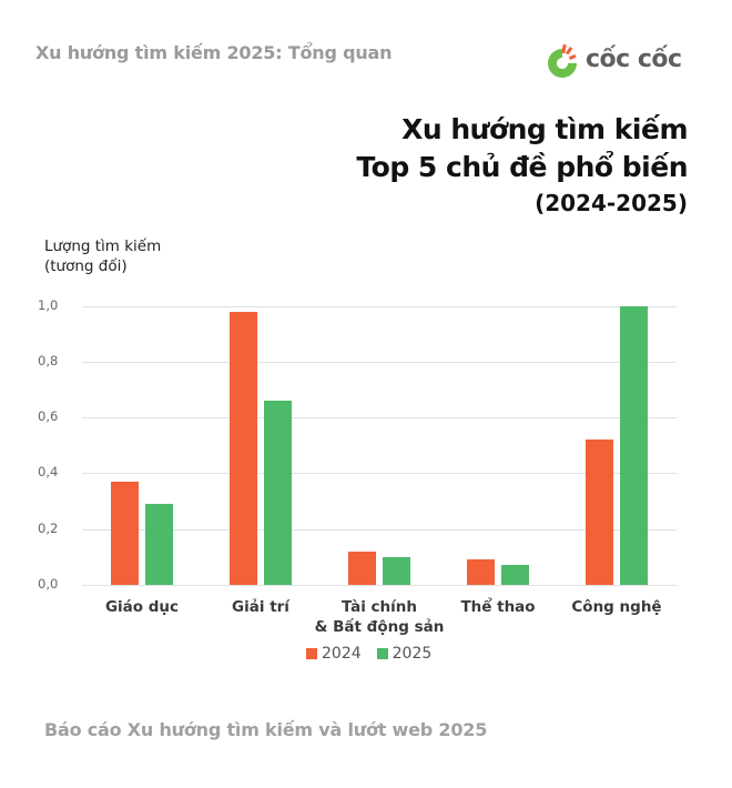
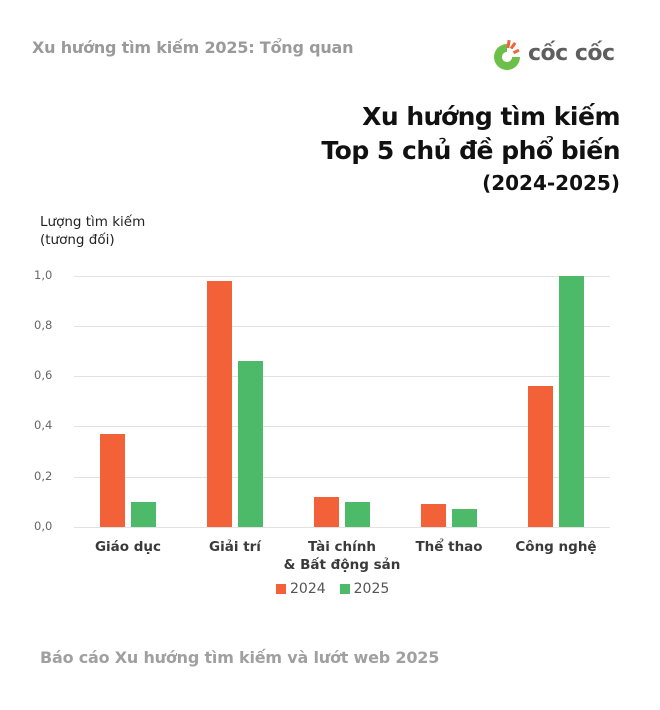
2025/Giáo dục: 0,29 -> 0,10
2024/Công nghệ: 0,52 -> 0,56
